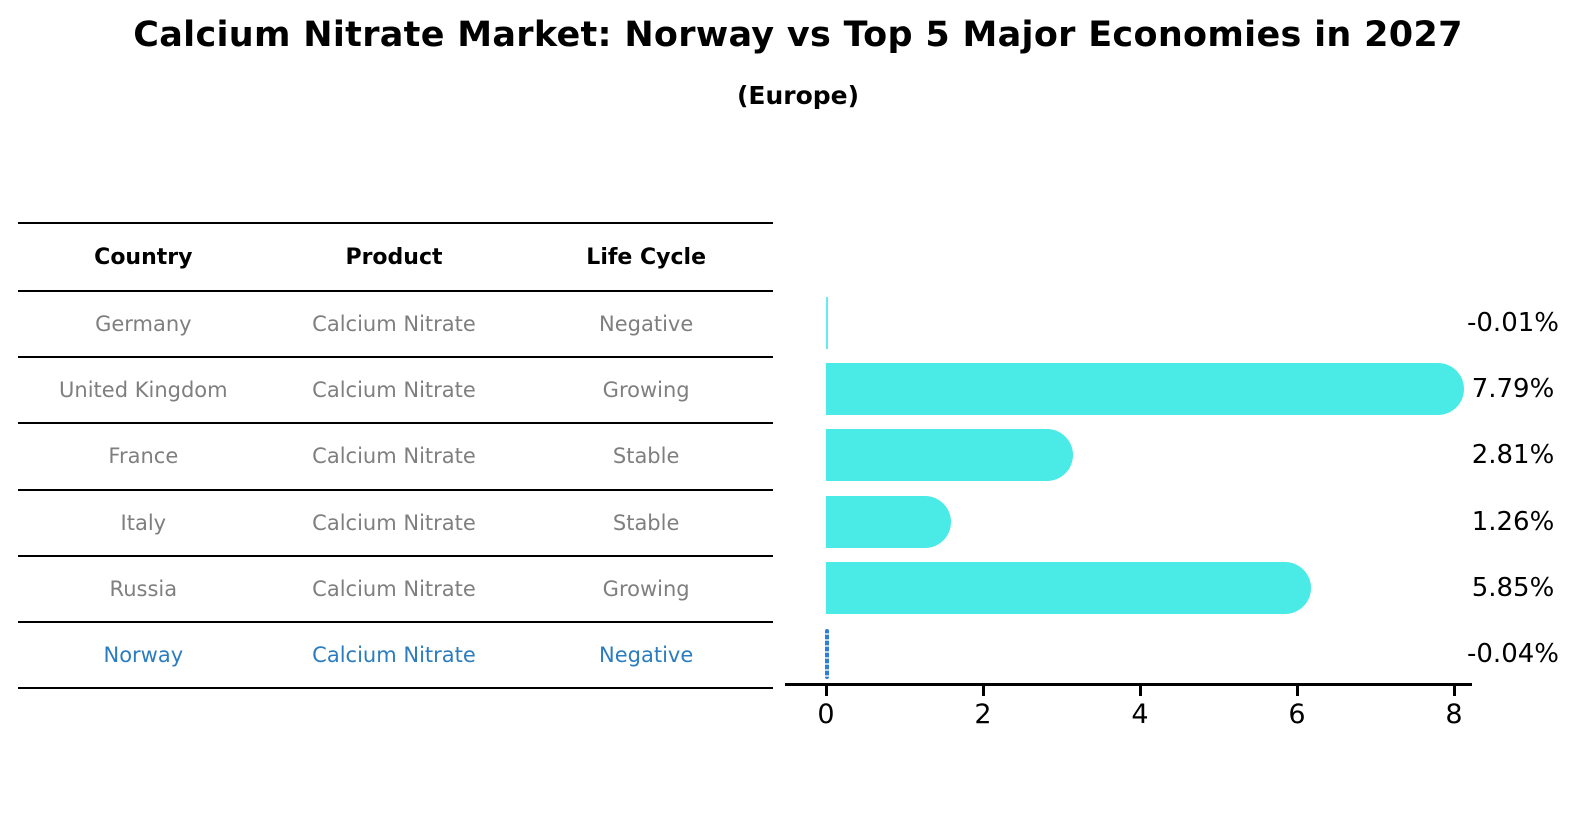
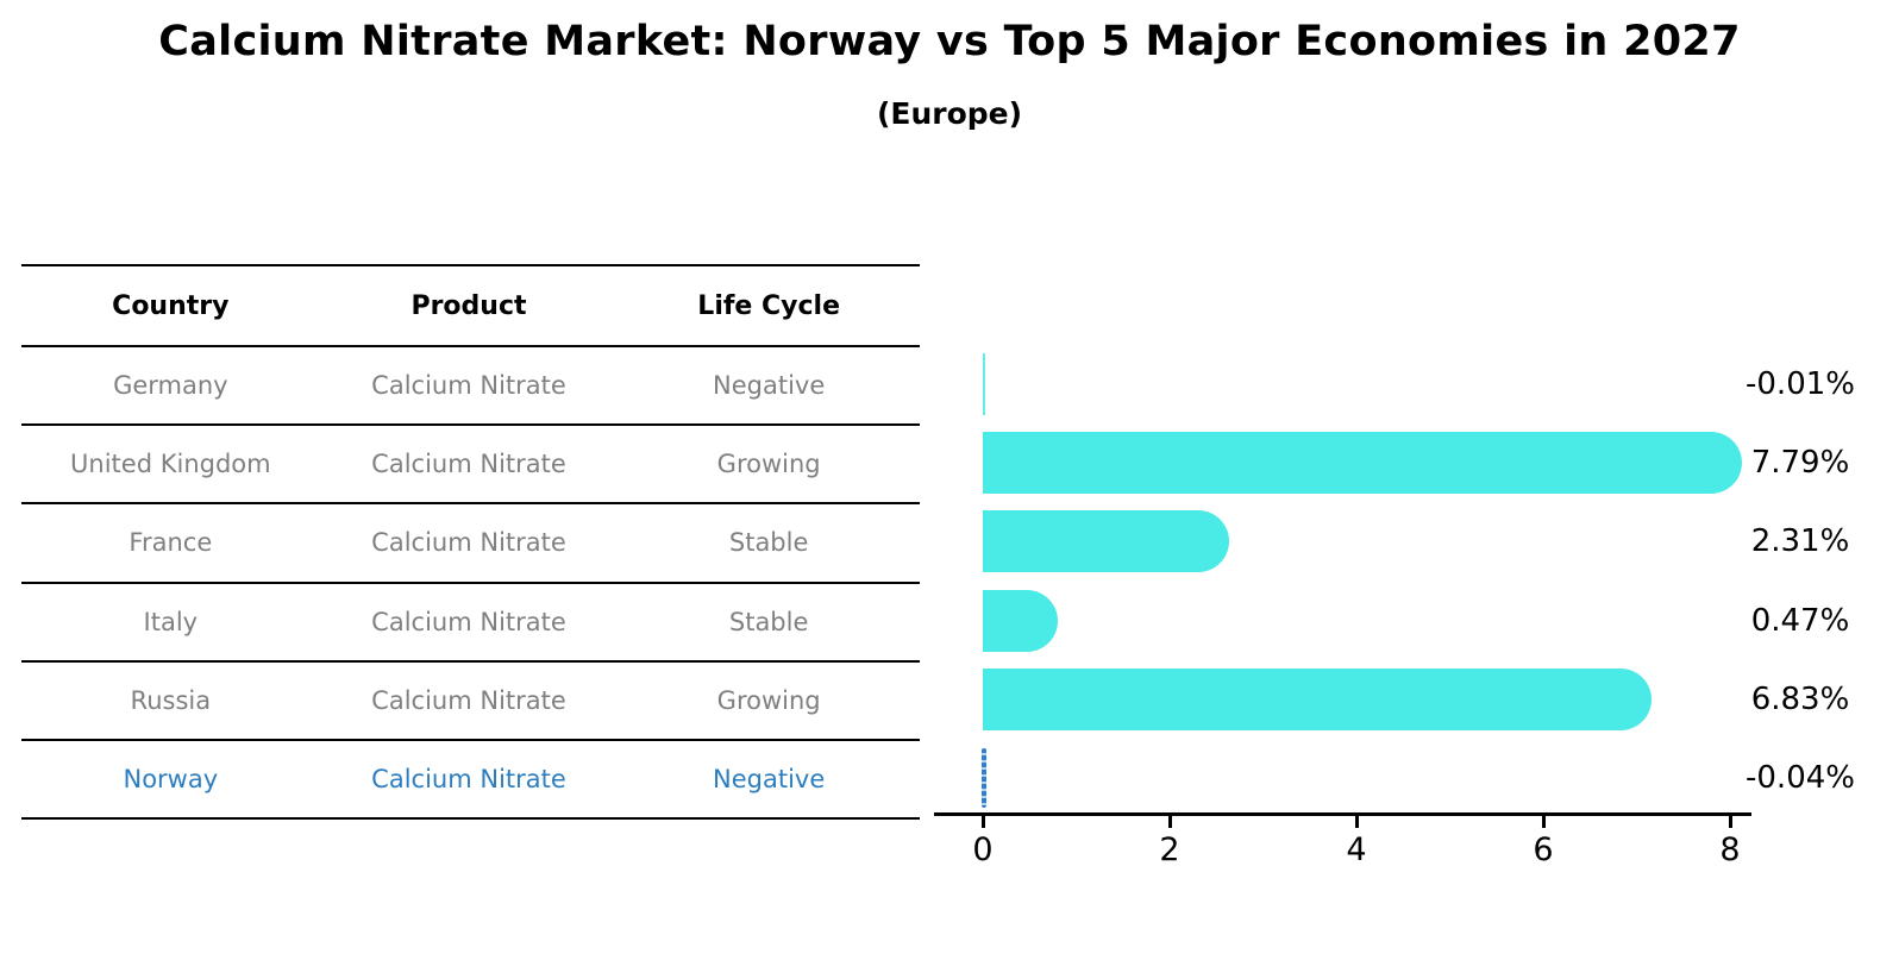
France: 2.81% -> 2.31%
Italy: 1.26% -> 0.47%
Russia: 5.85% -> 6.83%
